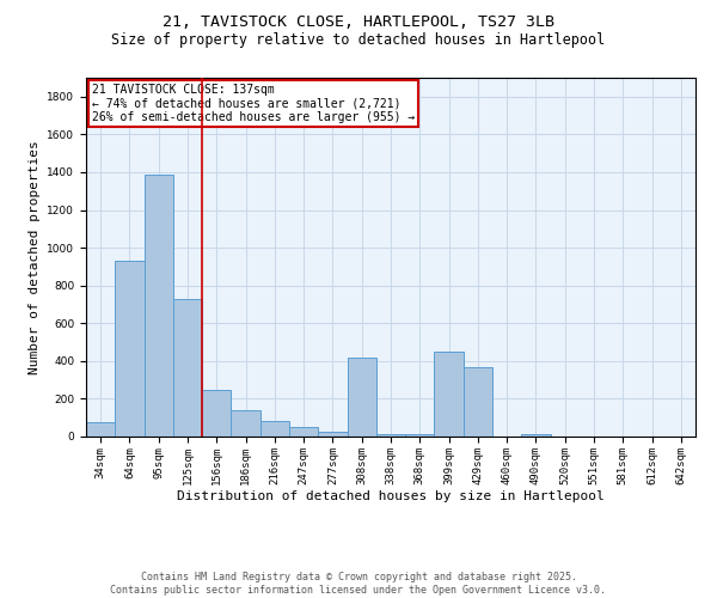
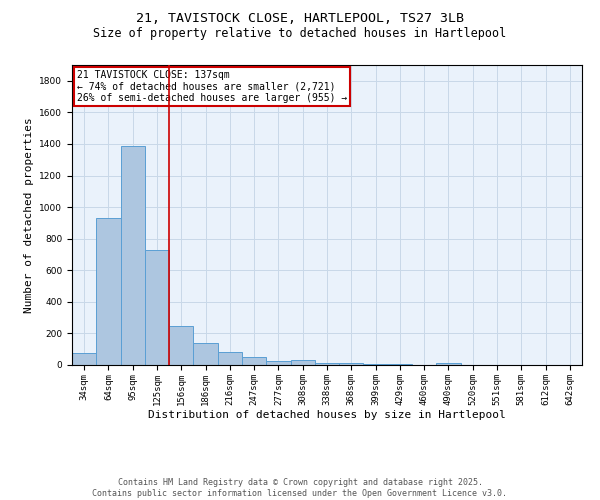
308sqm: 420 -> 30
399sqm: 450 -> 0
429sqm: 370 -> 0
